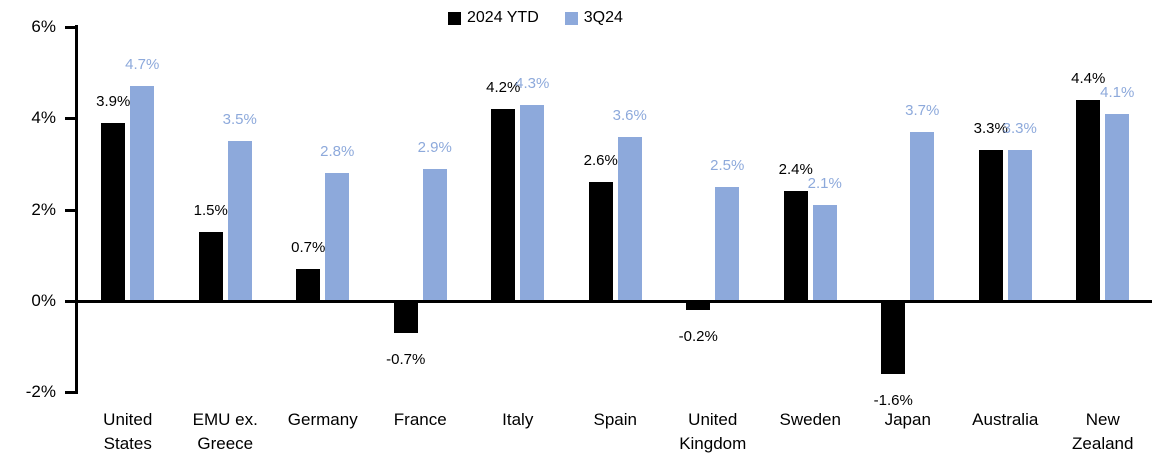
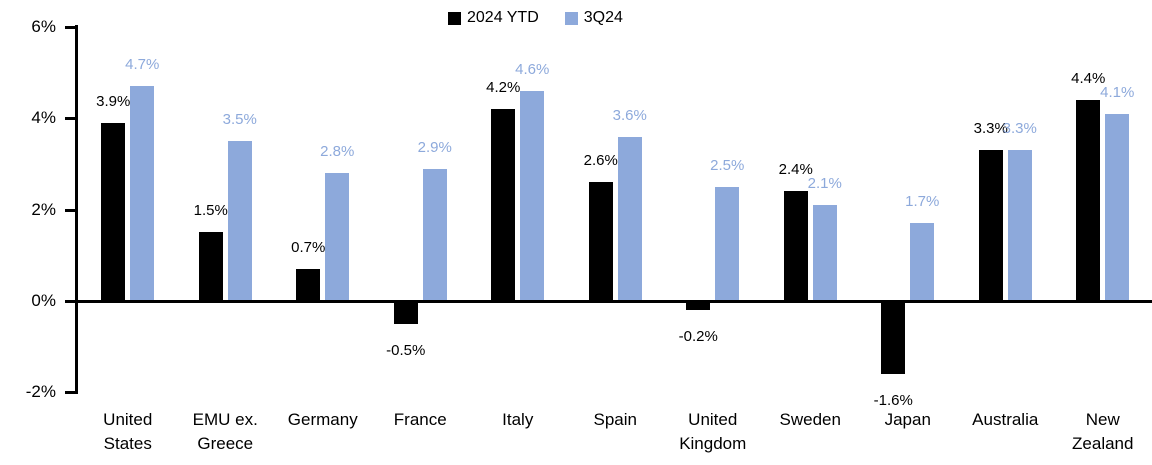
2024 YTD/France: -0.7% -> -0.5%
3Q24/Italy: 4.3% -> 4.6%
3Q24/Japan: 3.7% -> 1.7%
